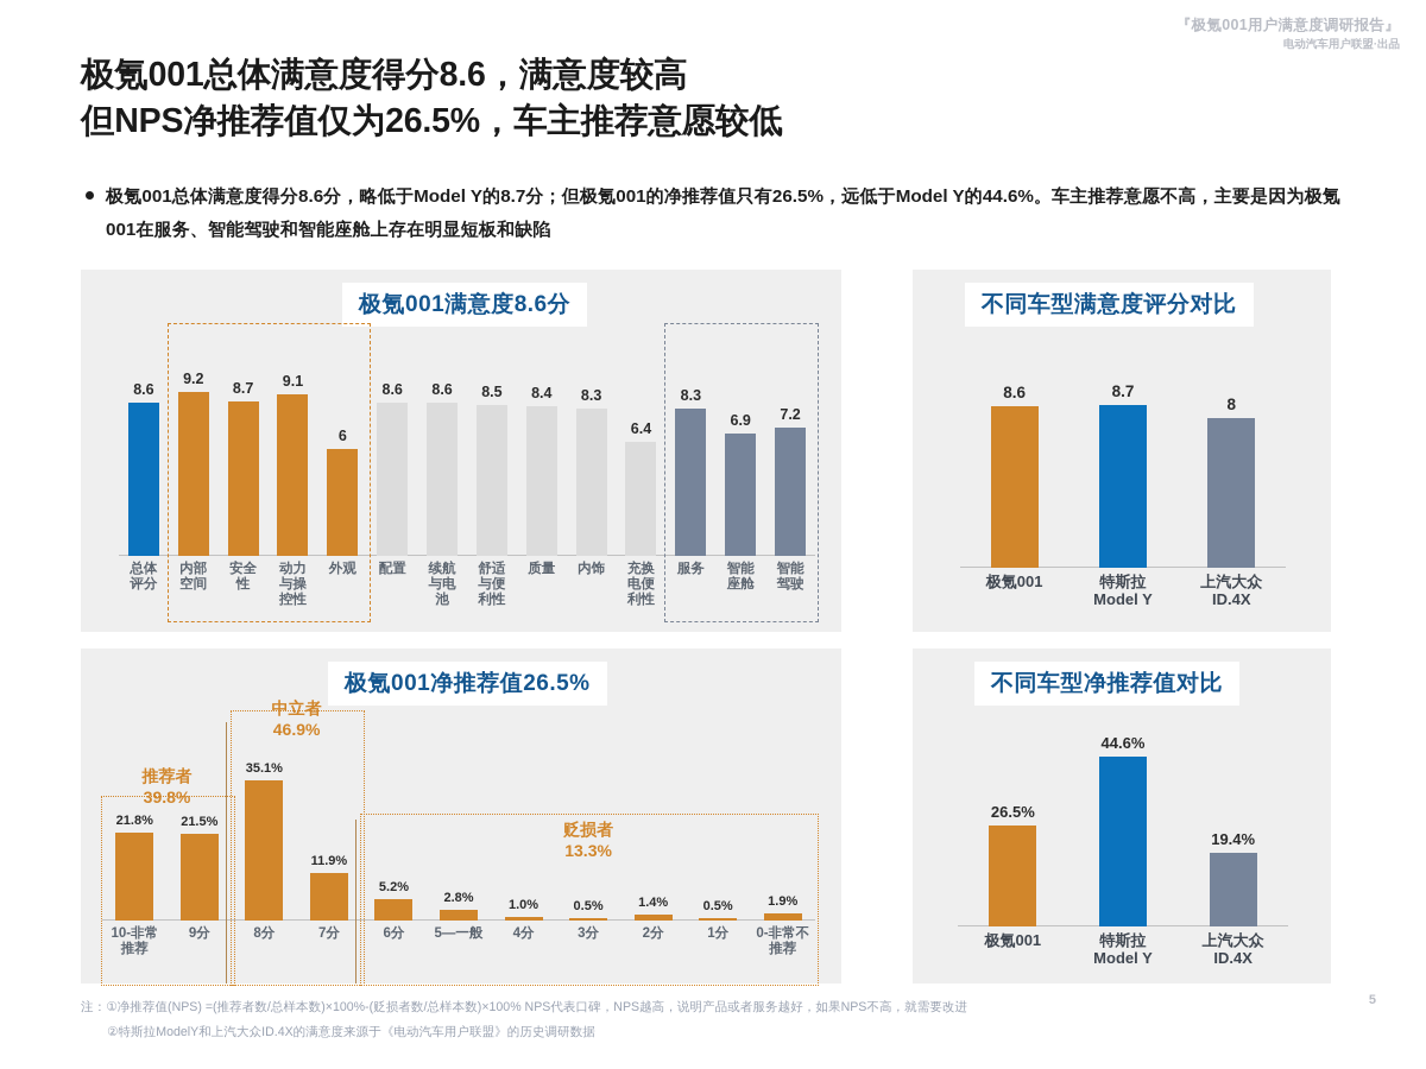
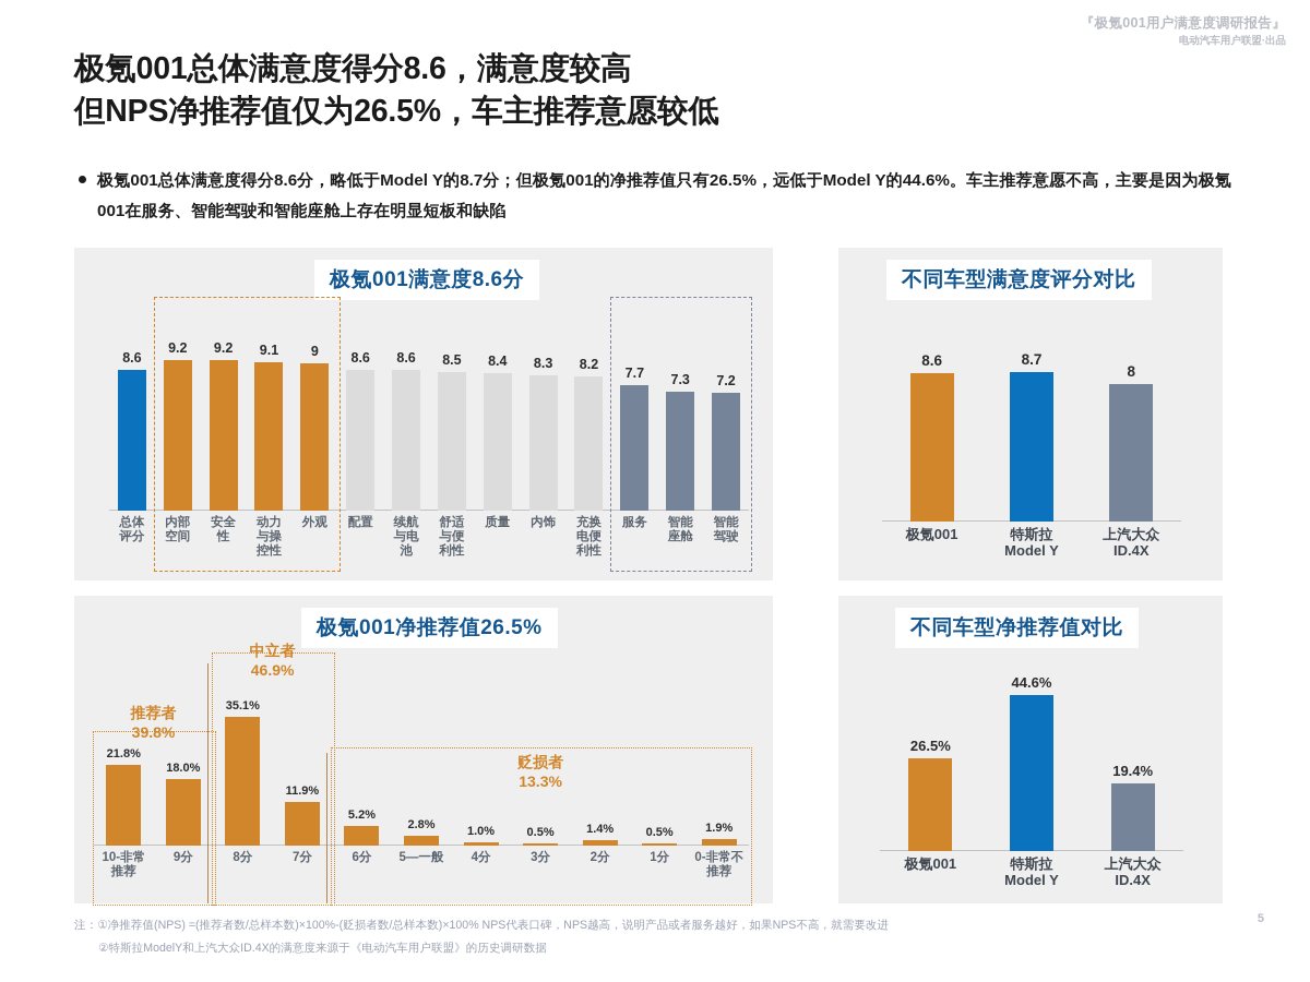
极氪001满意度8.6分/安全 性: 8.7 -> 9.2
极氪001满意度8.6分/外观: 6 -> 9
极氪001满意度8.6分/充换 电便 利性: 6.4 -> 8.2
极氪001满意度8.6分/服务: 8.3 -> 7.7
极氪001满意度8.6分/智能 座舱: 6.9 -> 7.3
极氪001净推荐值26.5%/9分: 21.5% -> 18.0%
